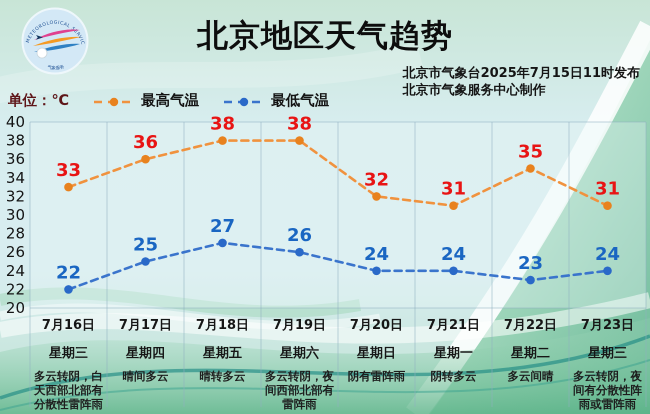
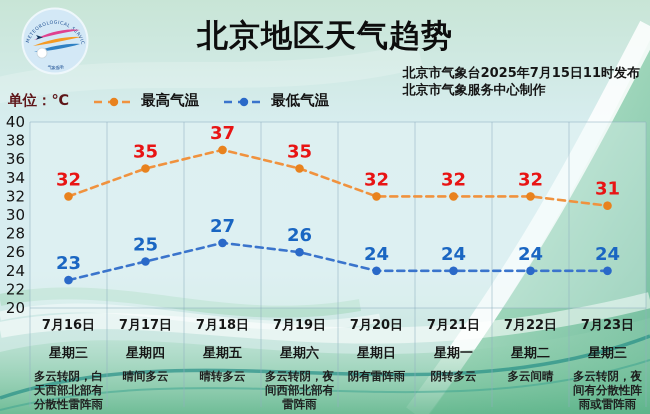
最高气温/7月16日: 33 -> 32
最低气温/7月16日: 22 -> 23
最高气温/7月17日: 36 -> 35
最高气温/7月18日: 38 -> 37
最高气温/7月19日: 38 -> 35
最高气温/7月21日: 31 -> 32
最高气温/7月22日: 35 -> 32
最低气温/7月22日: 23 -> 24
